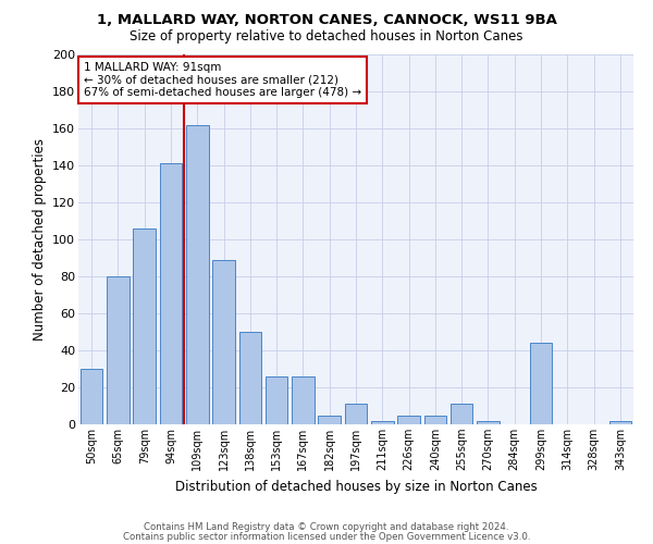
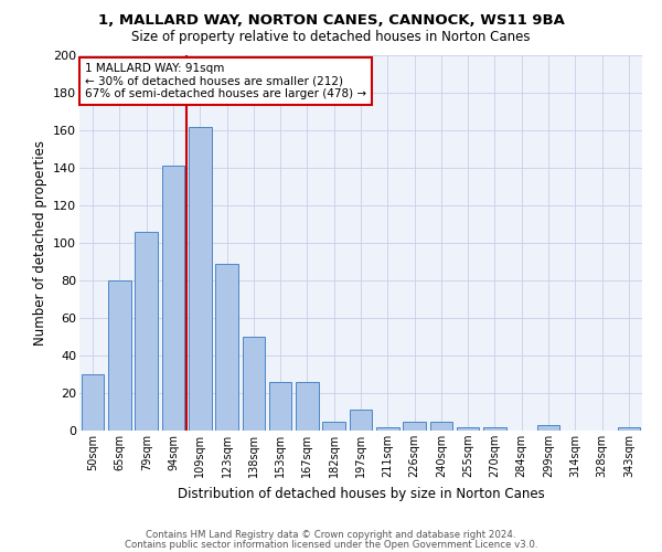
255sqm: 11 -> 2
299sqm: 44 -> 3
